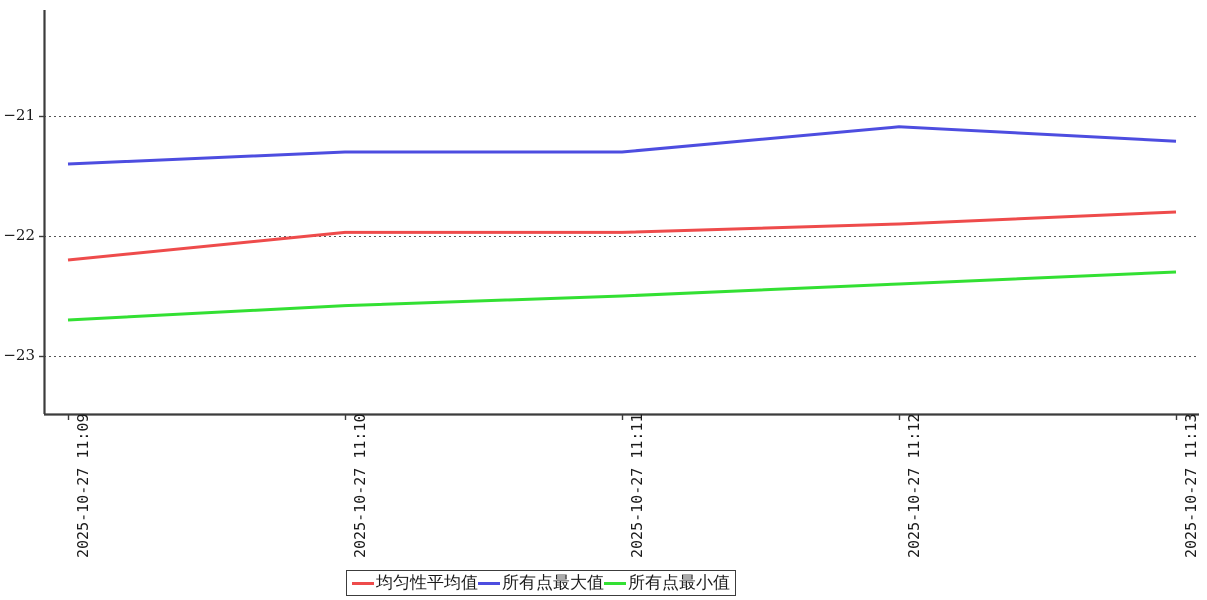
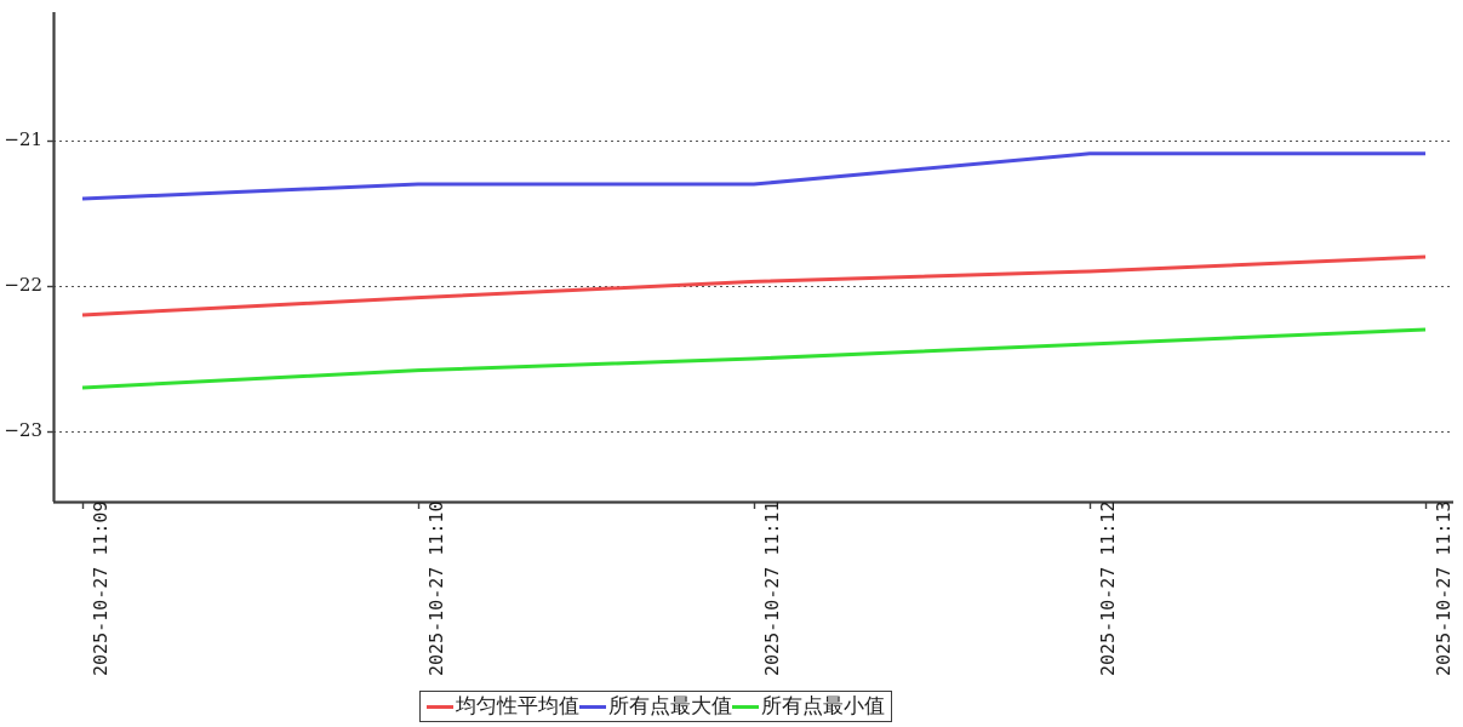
均匀性平均值/2025-10-27 11:10: -21.97 -> -22.08
所有点最大值/2025-10-27 11:13: -21.21 -> -21.09
